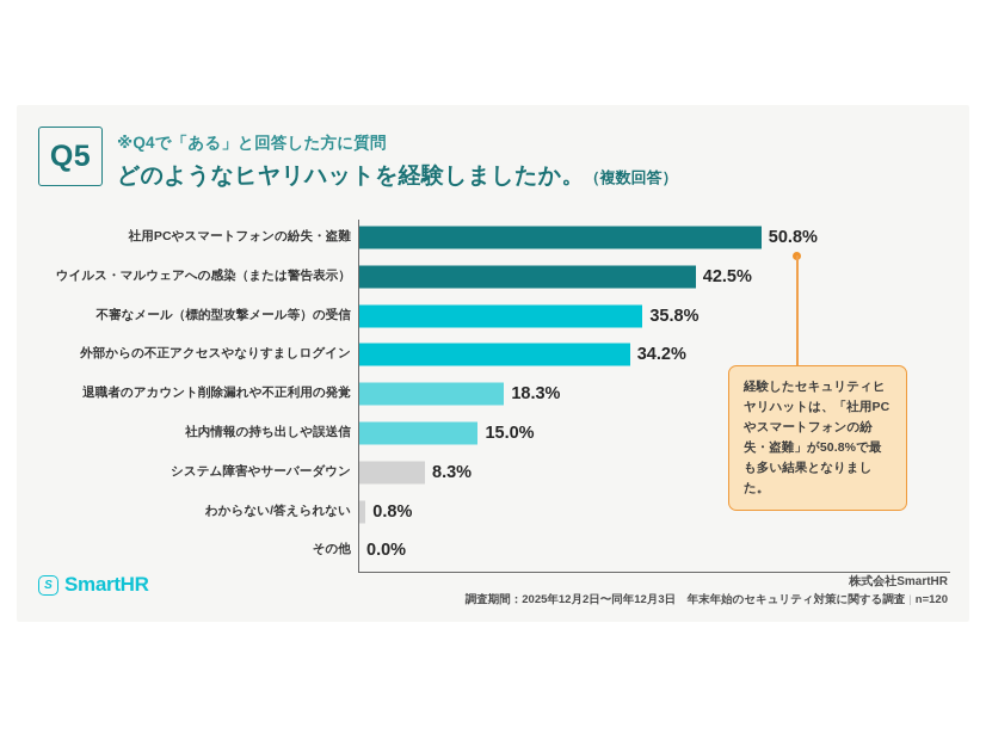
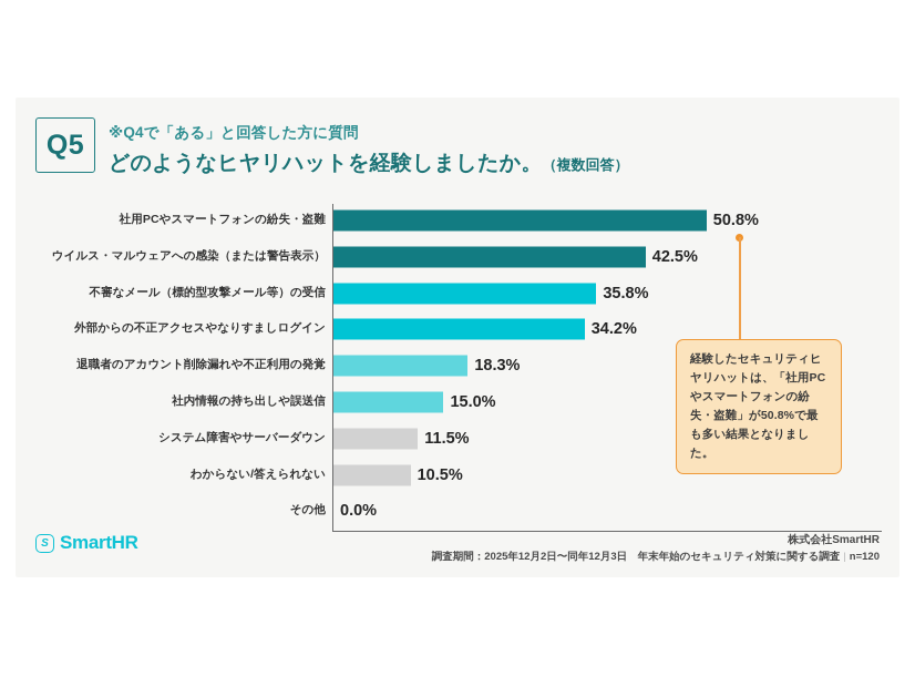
システム障害やサーバーダウン: 8.3% -> 11.5%
わからない/答えられない: 0.8% -> 10.5%
